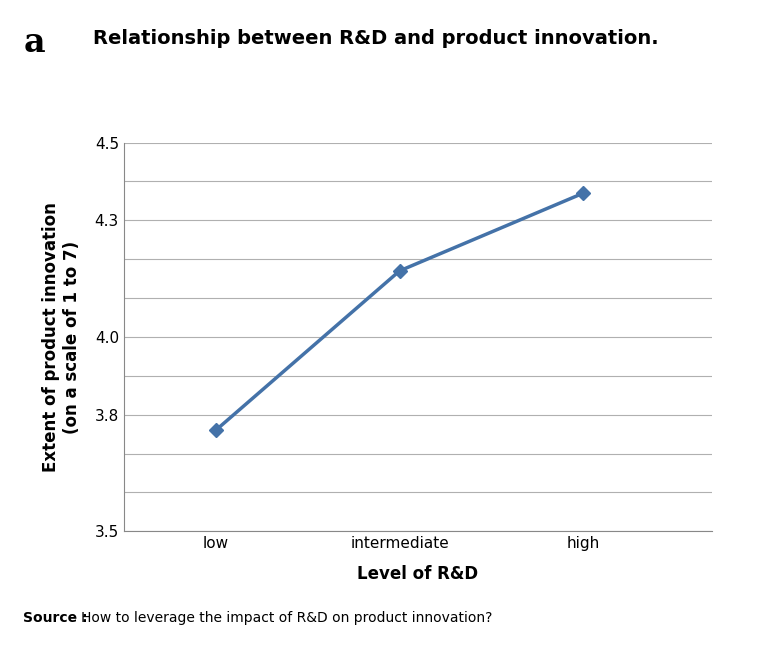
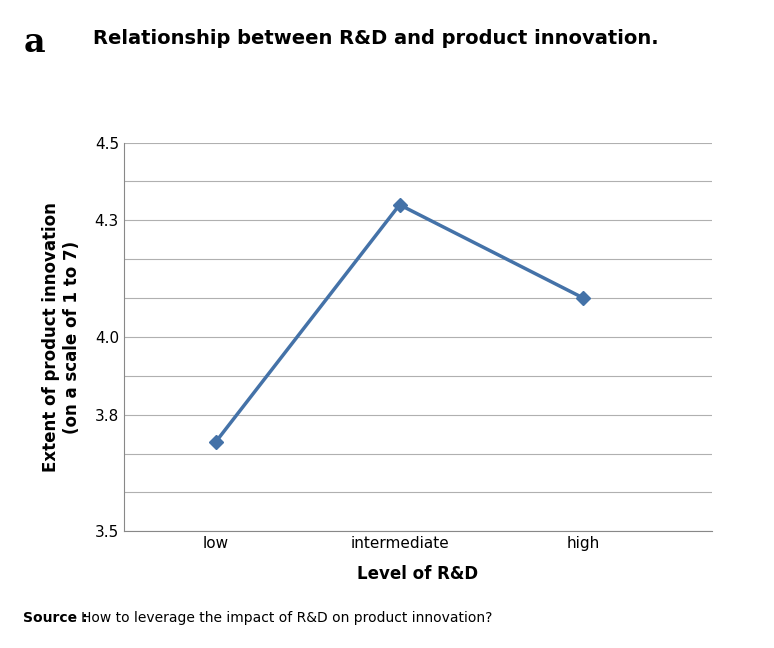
low: 3.76 -> 3.73
intermediate: 4.17 -> 4.34
high: 4.37 -> 4.10
